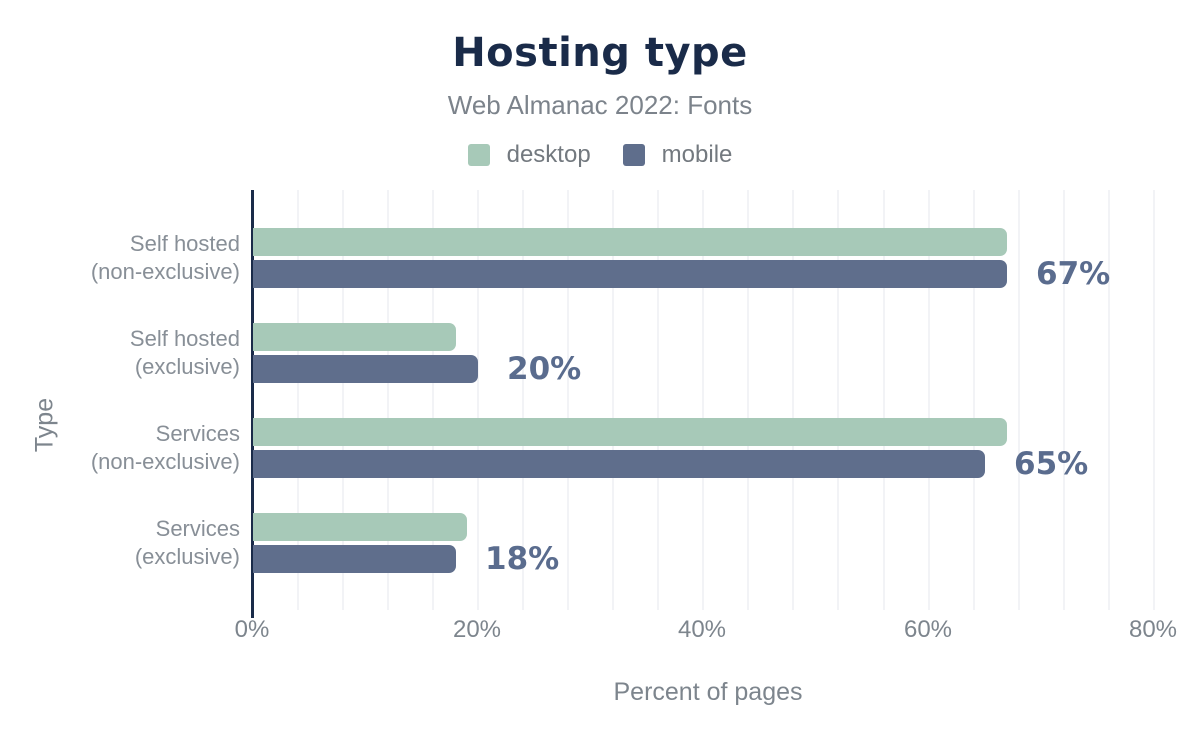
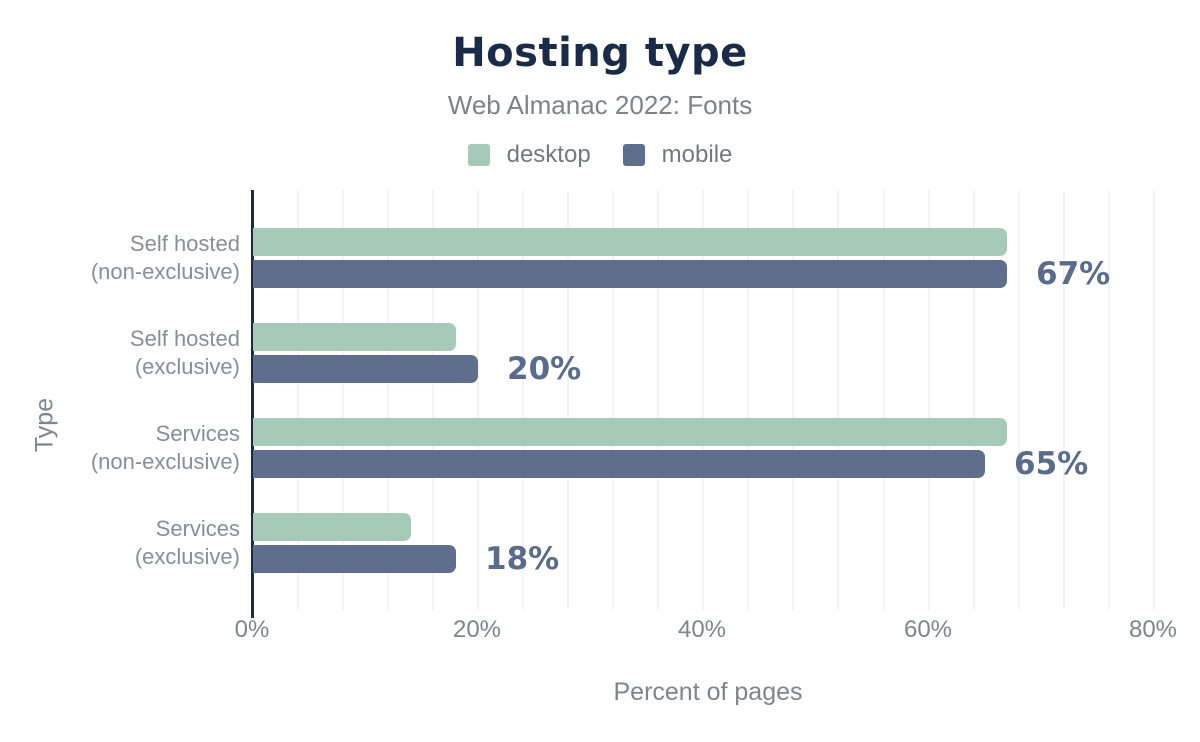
desktop/Services (exclusive): 19% -> 14%
